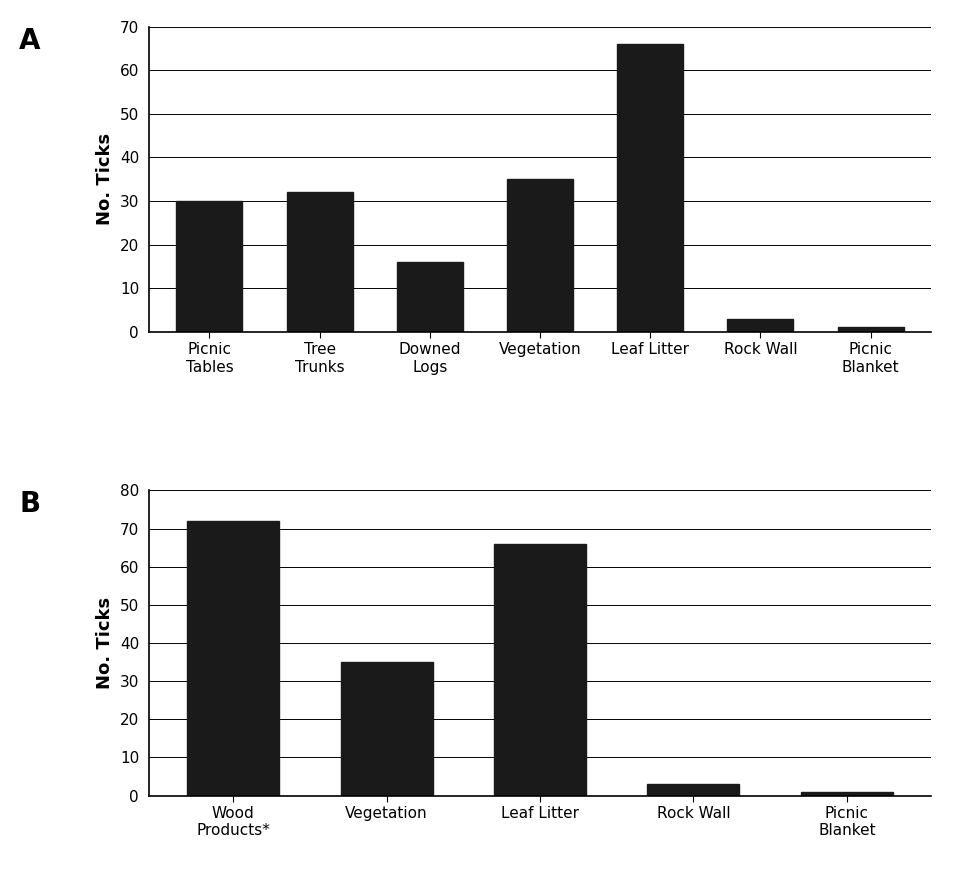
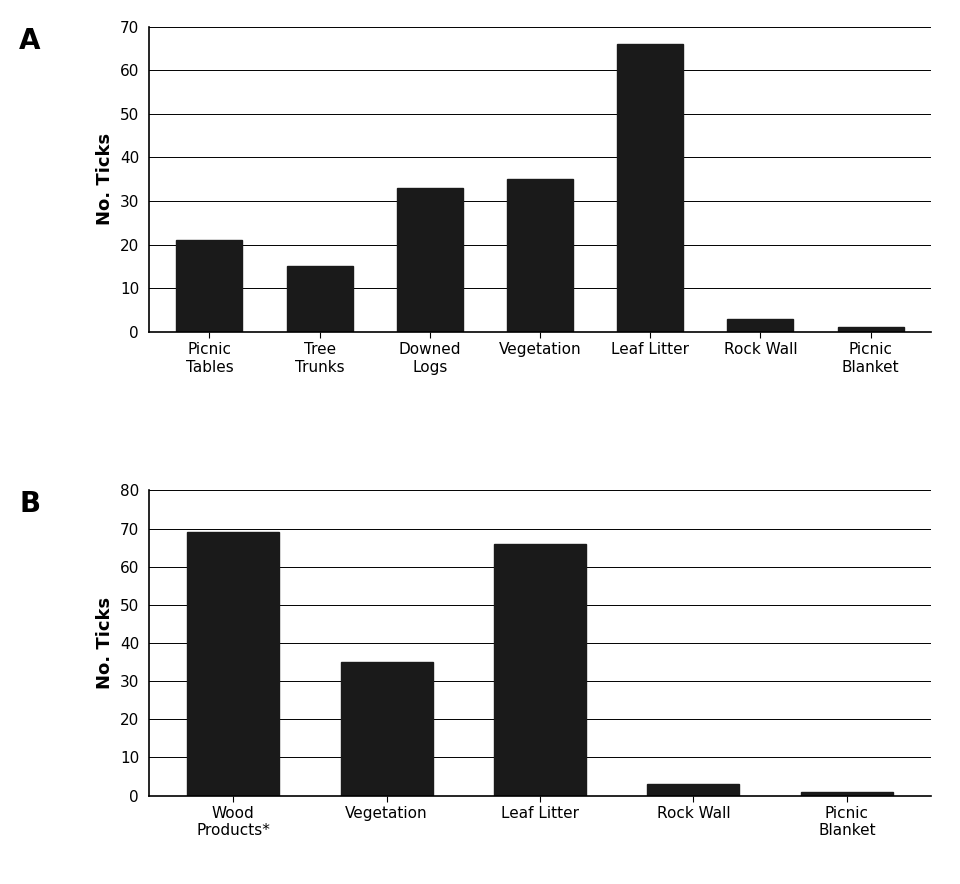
Picnic Tables: 30 -> 21
Tree Trunks: 32 -> 15
Downed Logs: 16 -> 33
Wood Products*: 72 -> 69
